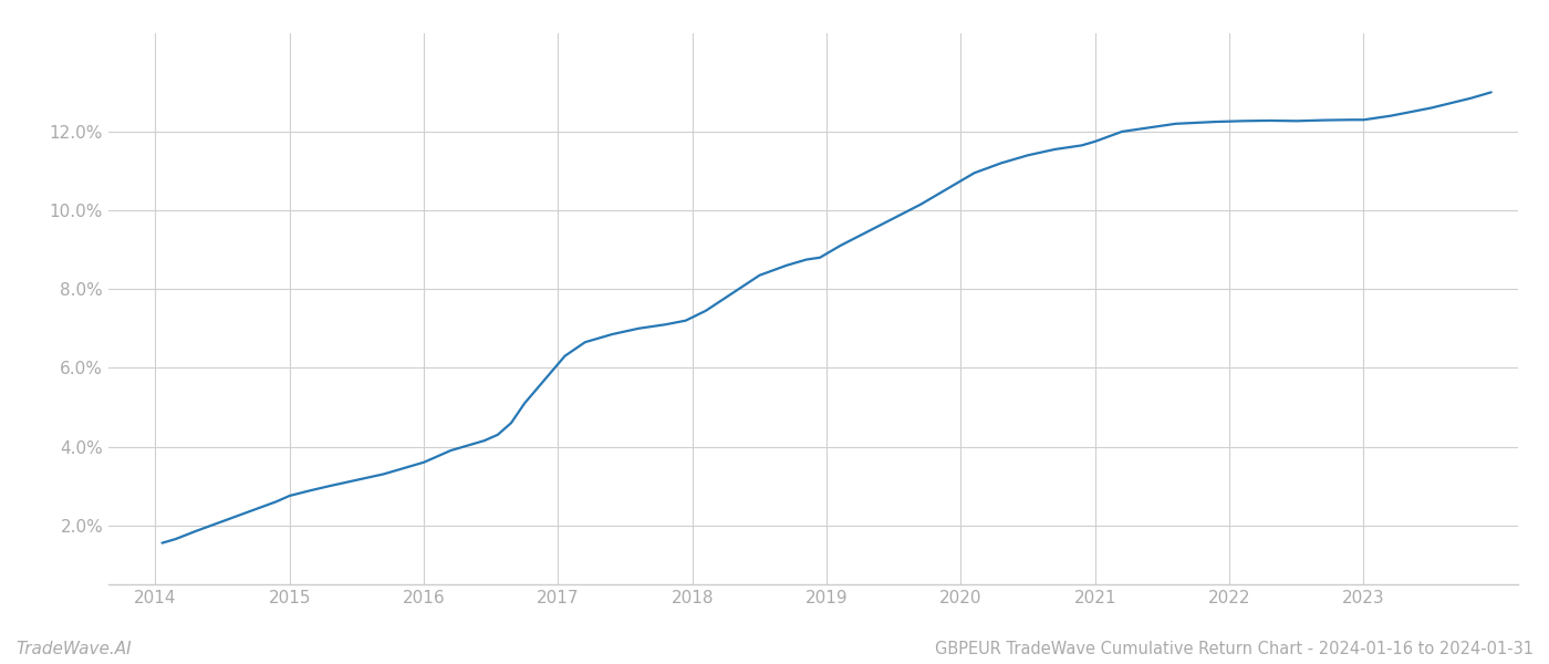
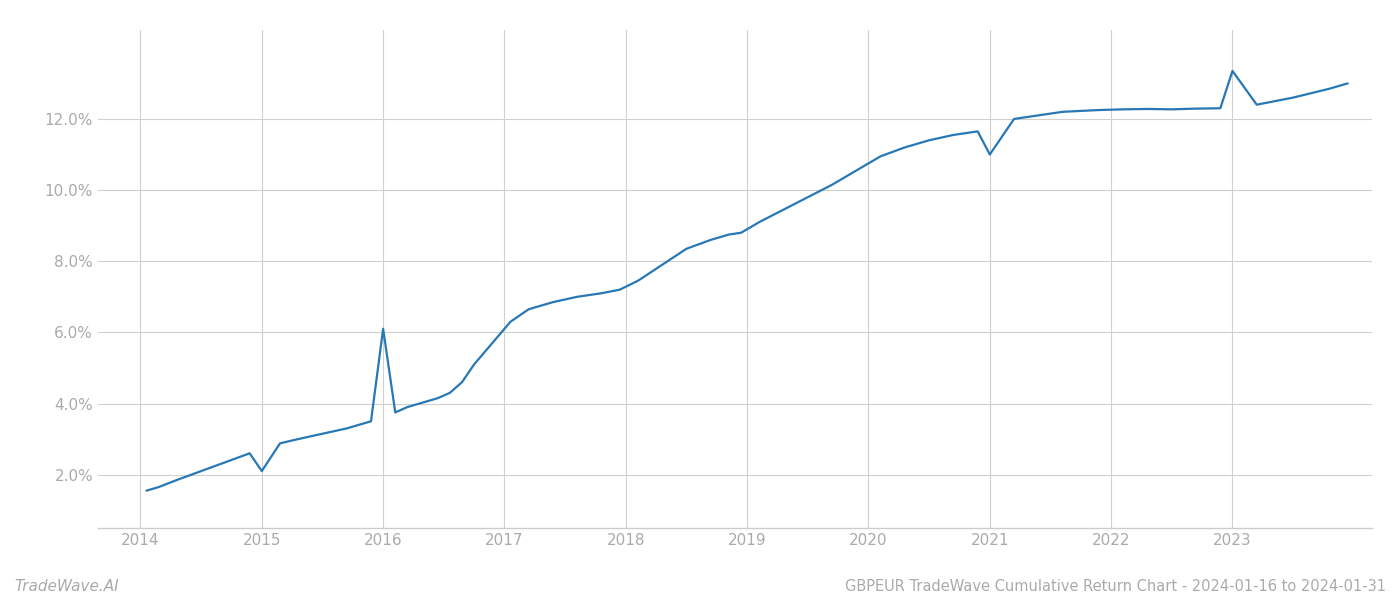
2015: 2.75% -> 2.10%
2016: 3.60% -> 6.10%
2021: 11.75% -> 11.00%
2023: 12.30% -> 13.35%
